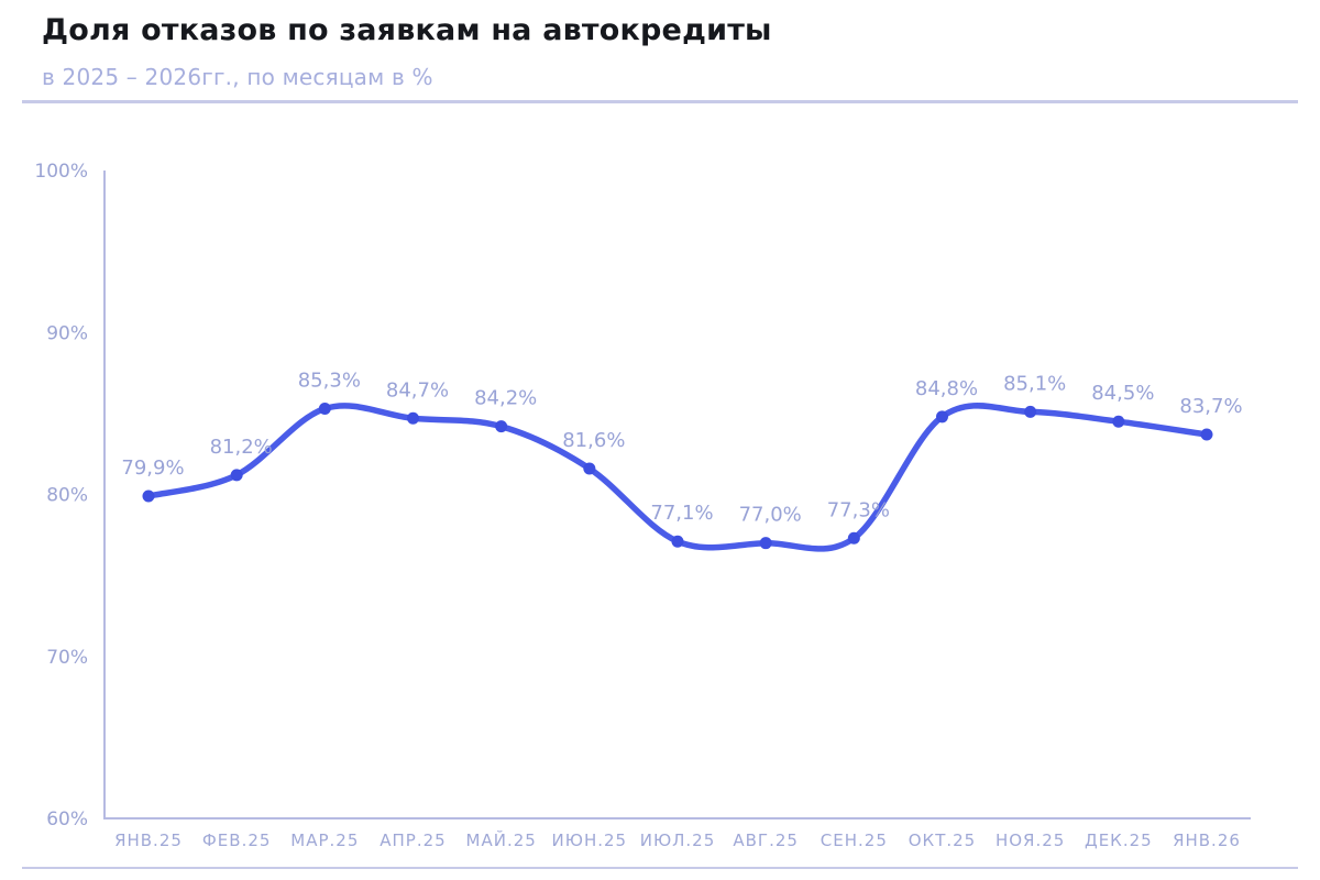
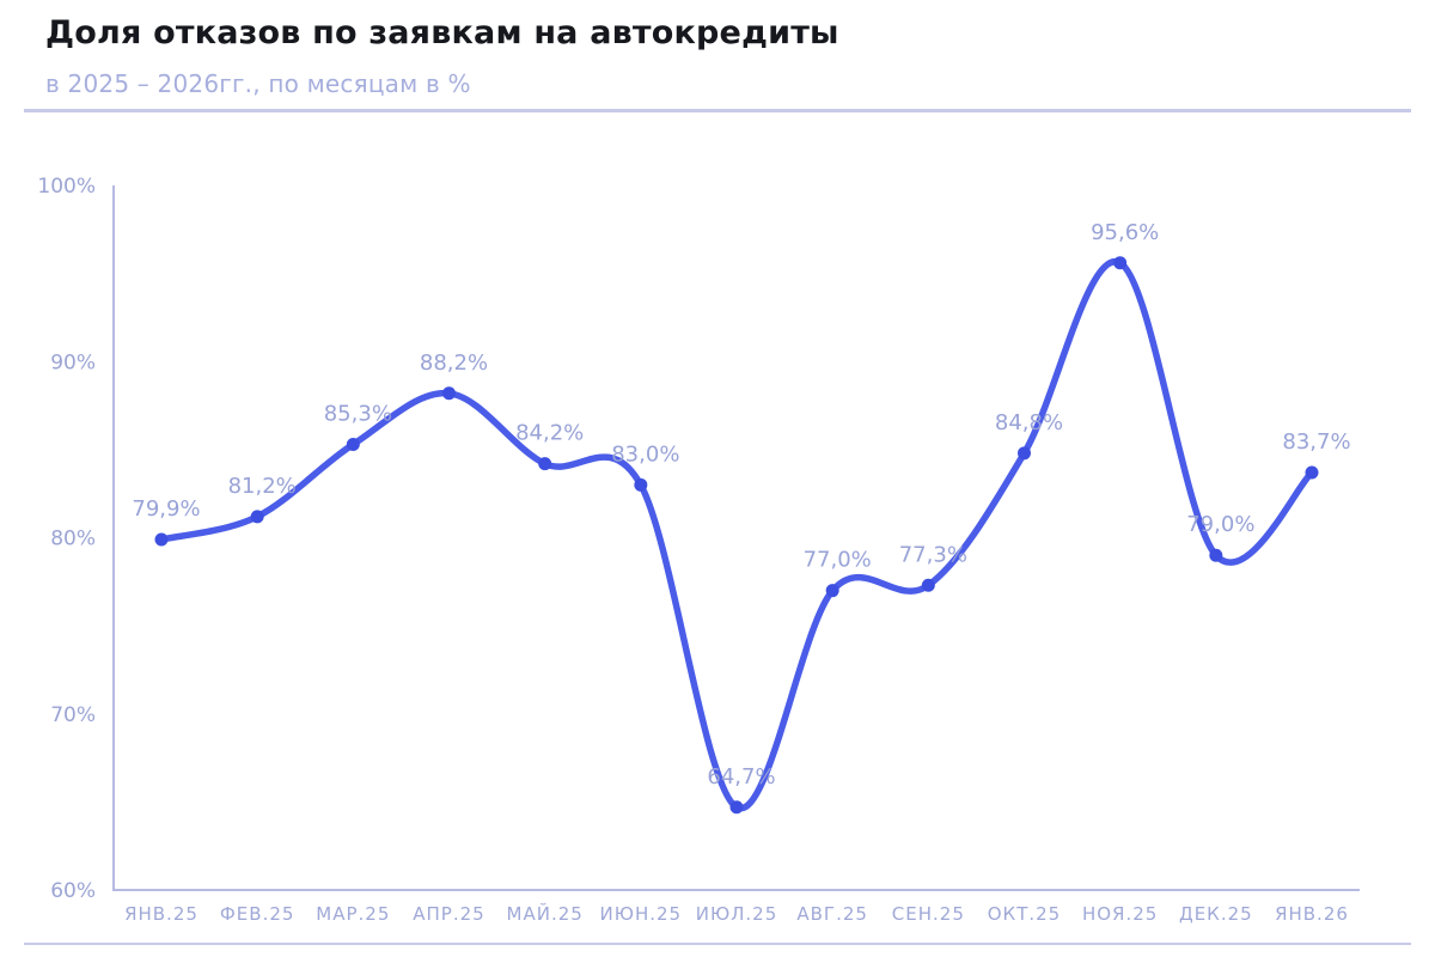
АПР.25: 84,7% -> 88,2%
ИЮН.25: 81,6% -> 83,0%
ИЮЛ.25: 77,1% -> 64,7%
НОЯ.25: 85,1% -> 95,6%
ДЕК.25: 84,5% -> 79,0%
